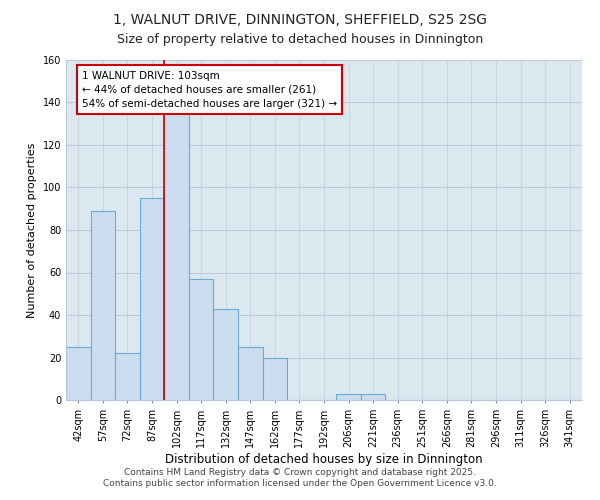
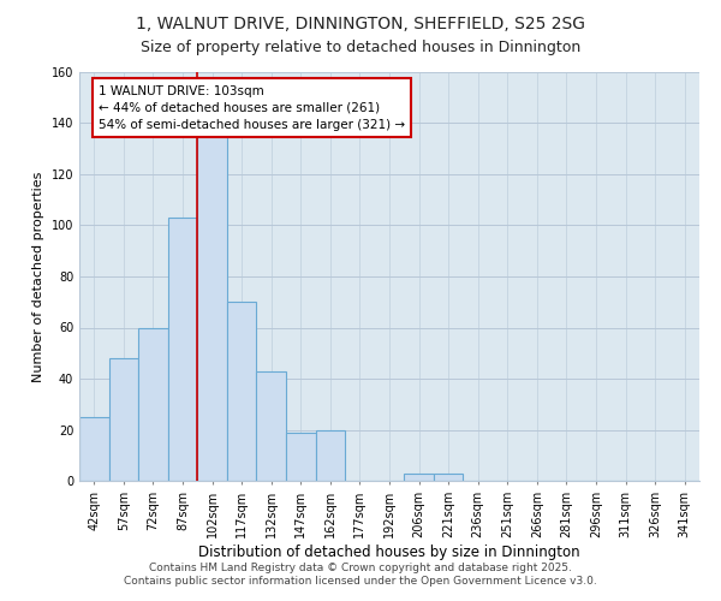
57sqm: 89 -> 48
72sqm: 22 -> 60
87sqm: 95 -> 103
117sqm: 57 -> 70
147sqm: 25 -> 19
